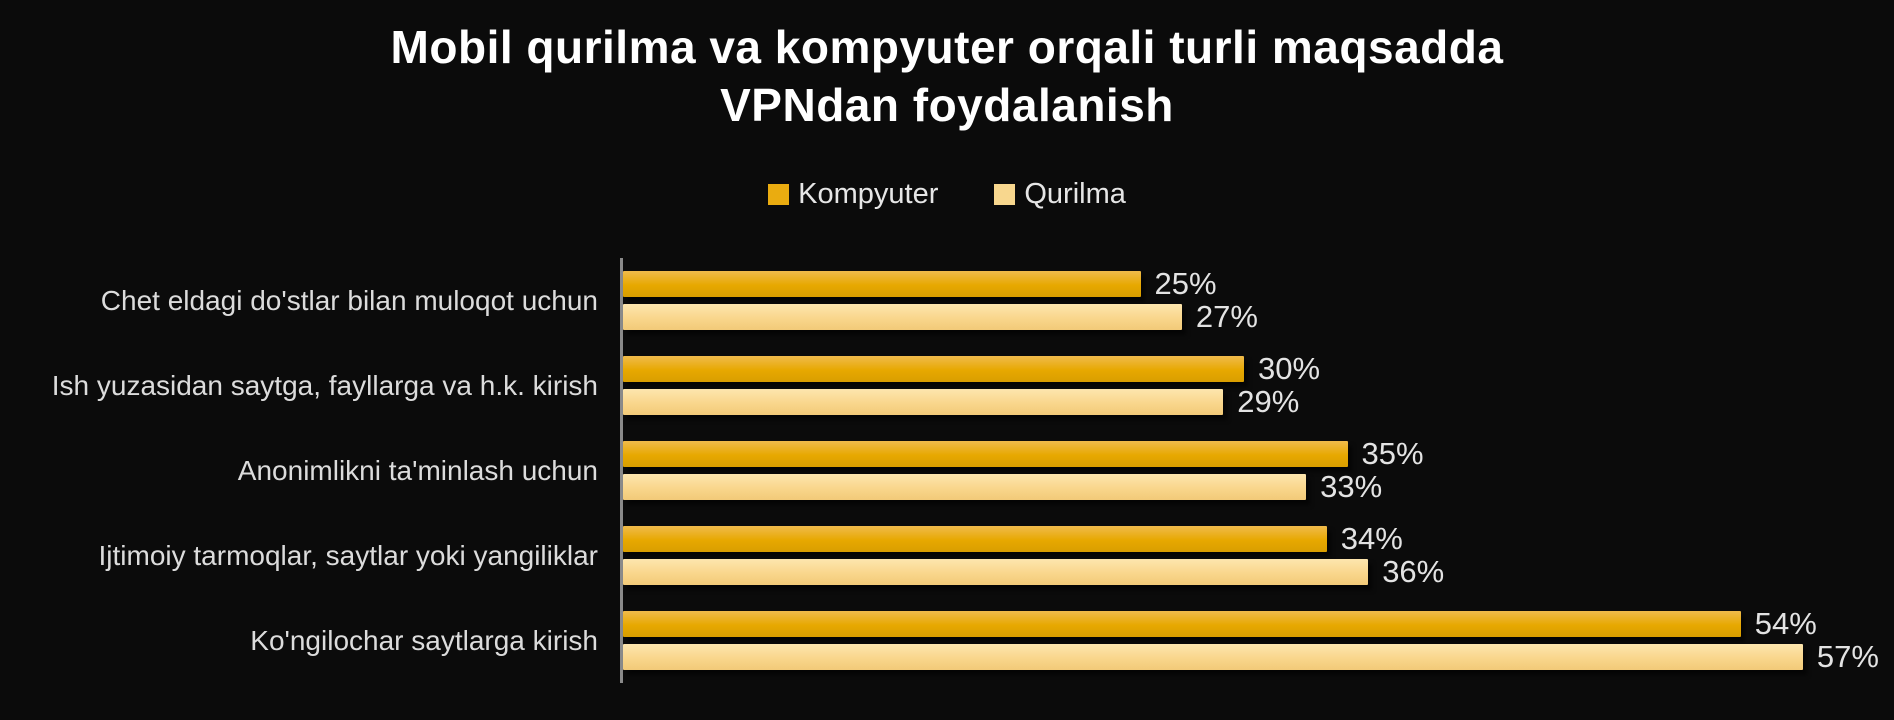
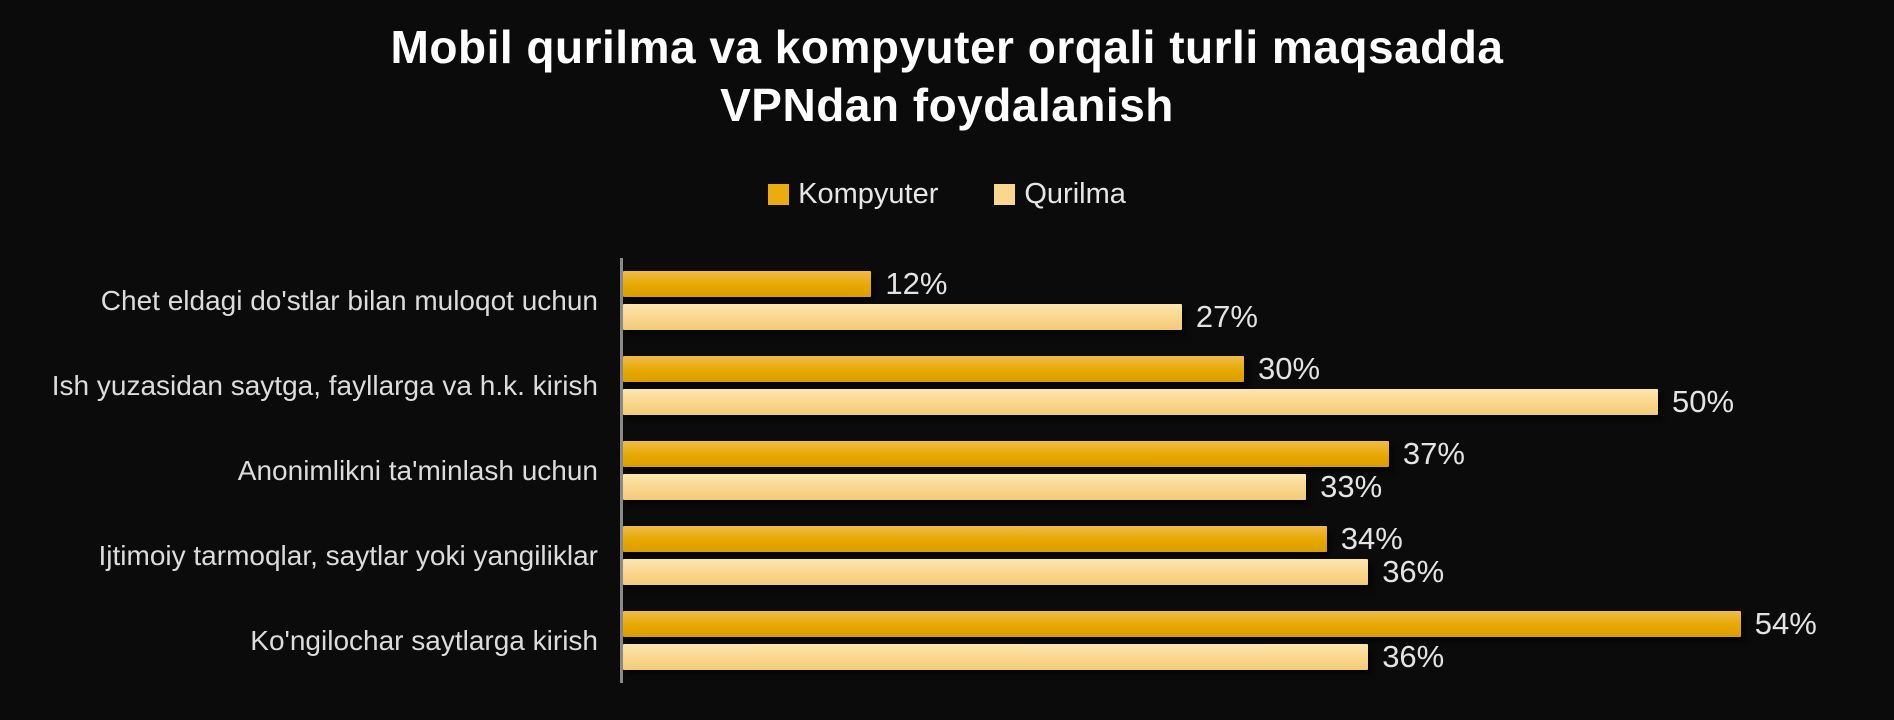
Kompyuter/Chet eldagi do'stlar bilan muloqot uchun: 25% -> 12%
Qurilma/Ish yuzasidan saytga, fayllarga va h.k. kirish: 29% -> 50%
Kompyuter/Anonimlikni ta'minlash uchun: 35% -> 37%
Qurilma/Ko'ngilochar saytlarga kirish: 57% -> 36%
